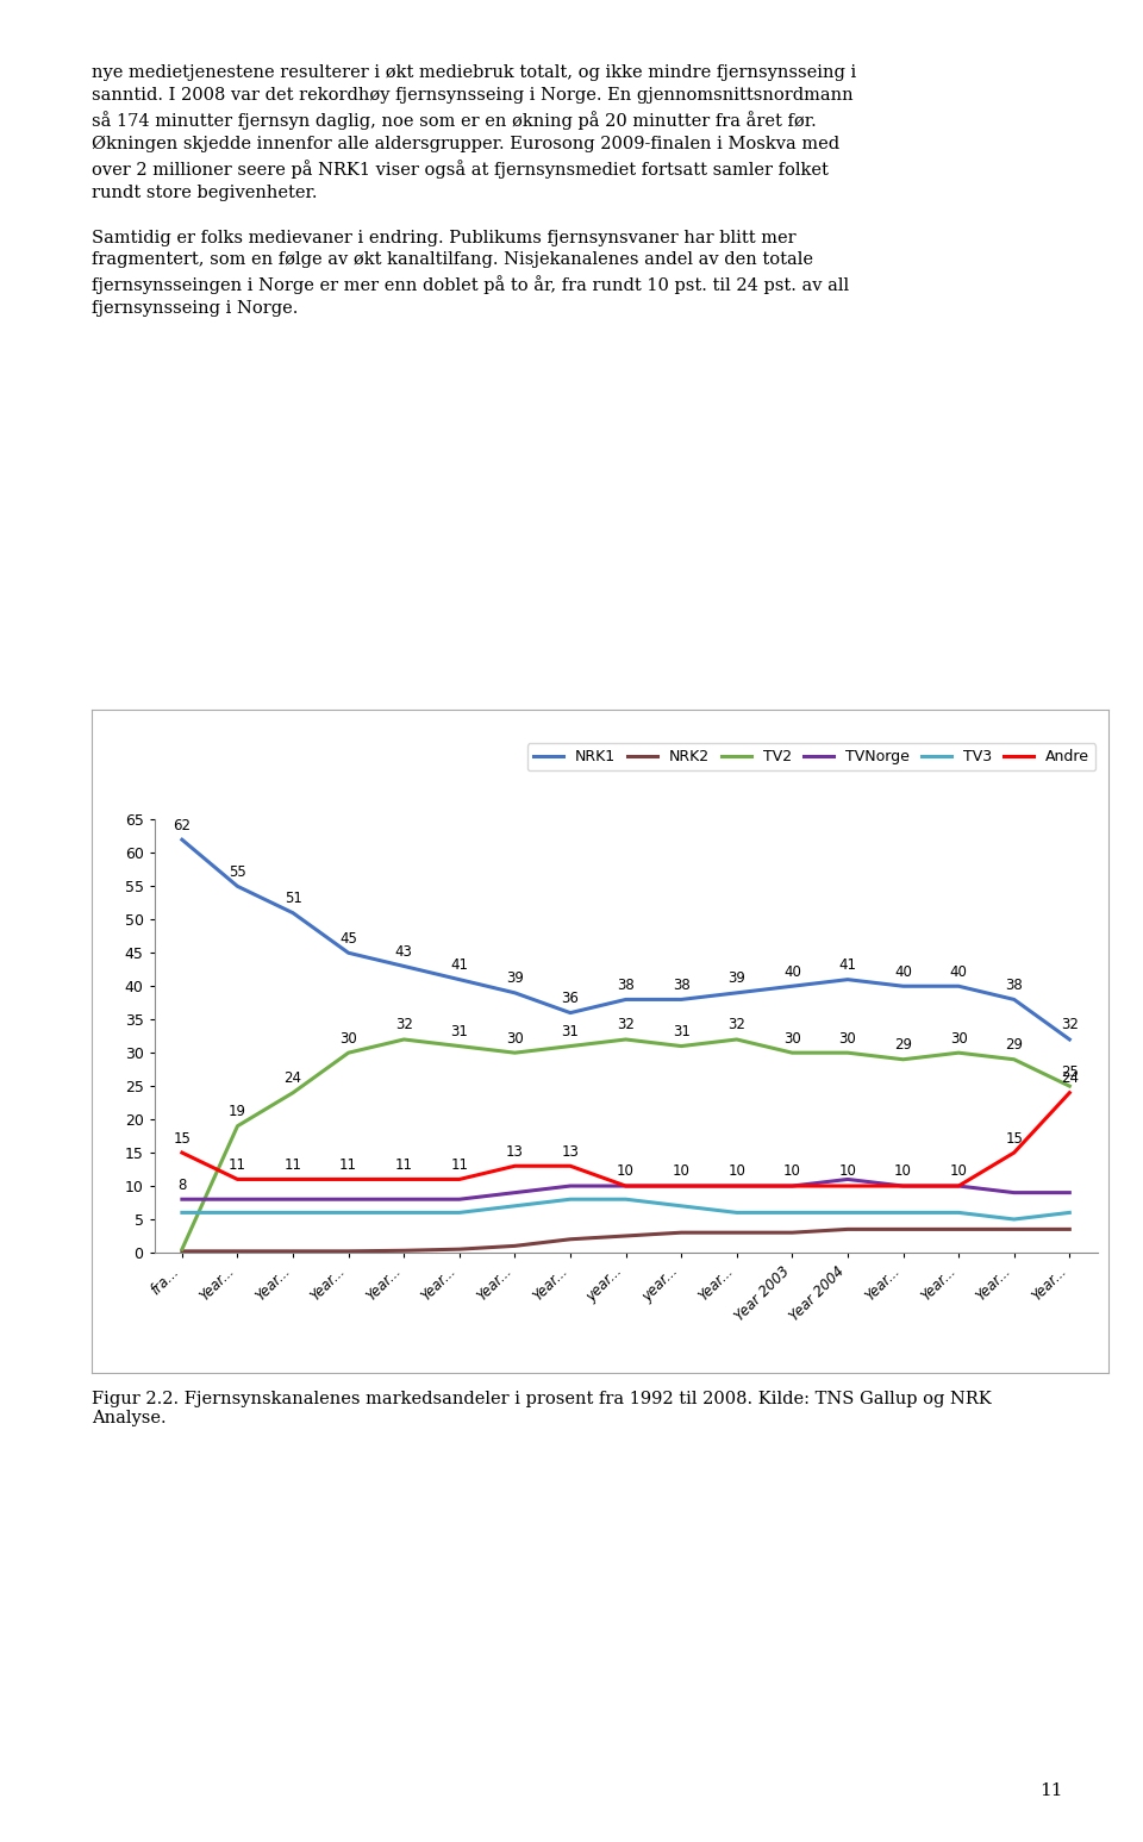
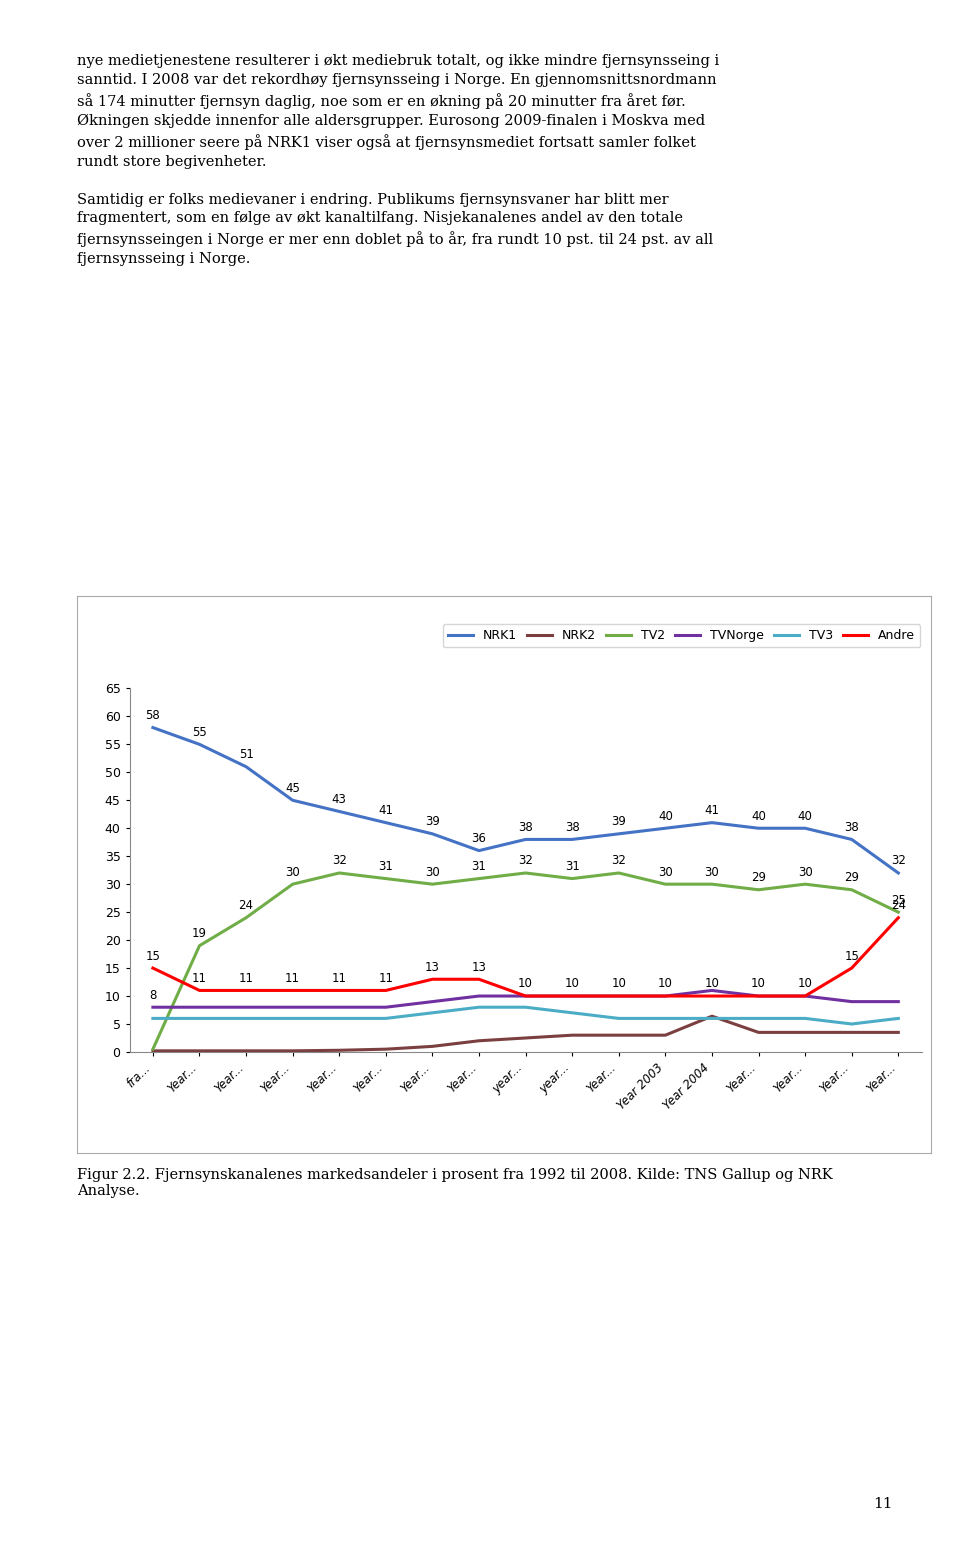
NRK1/fra...: 62 -> 58
NRK2/Year 2004: 3.5 -> 6.4
